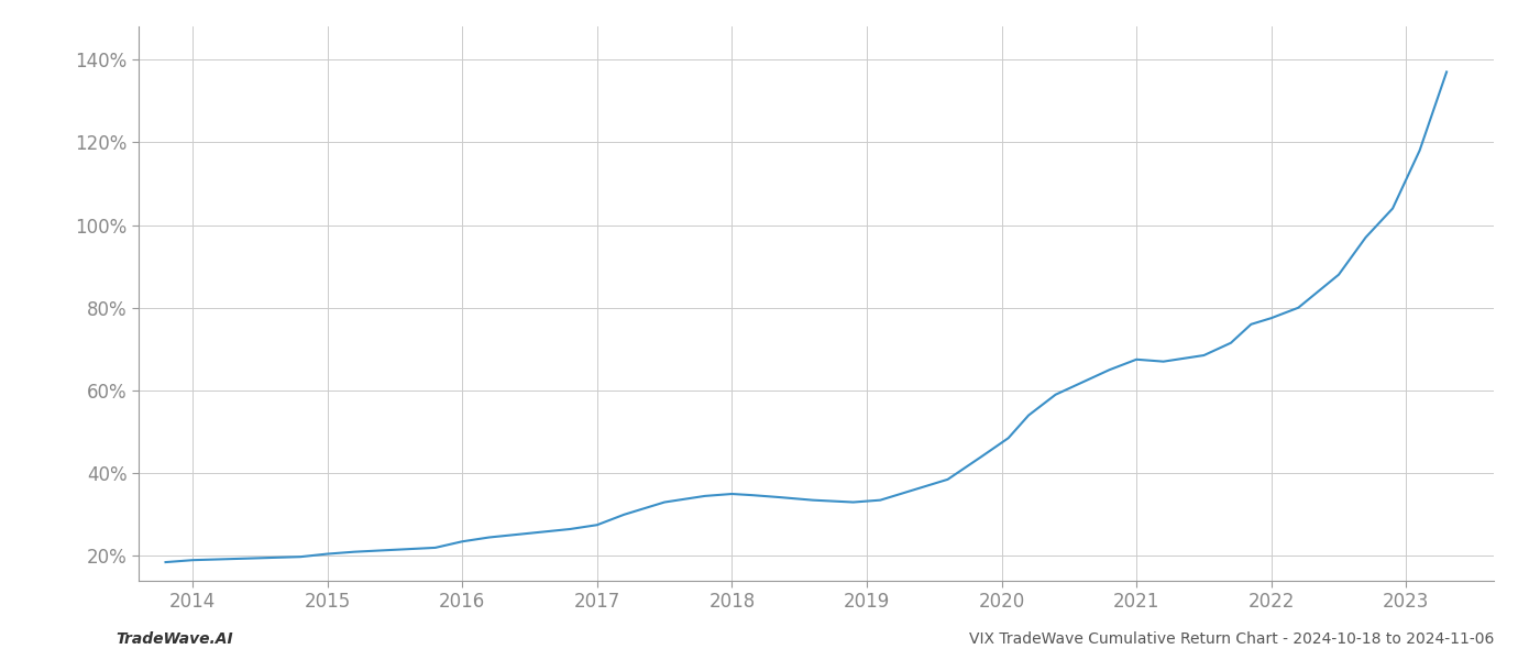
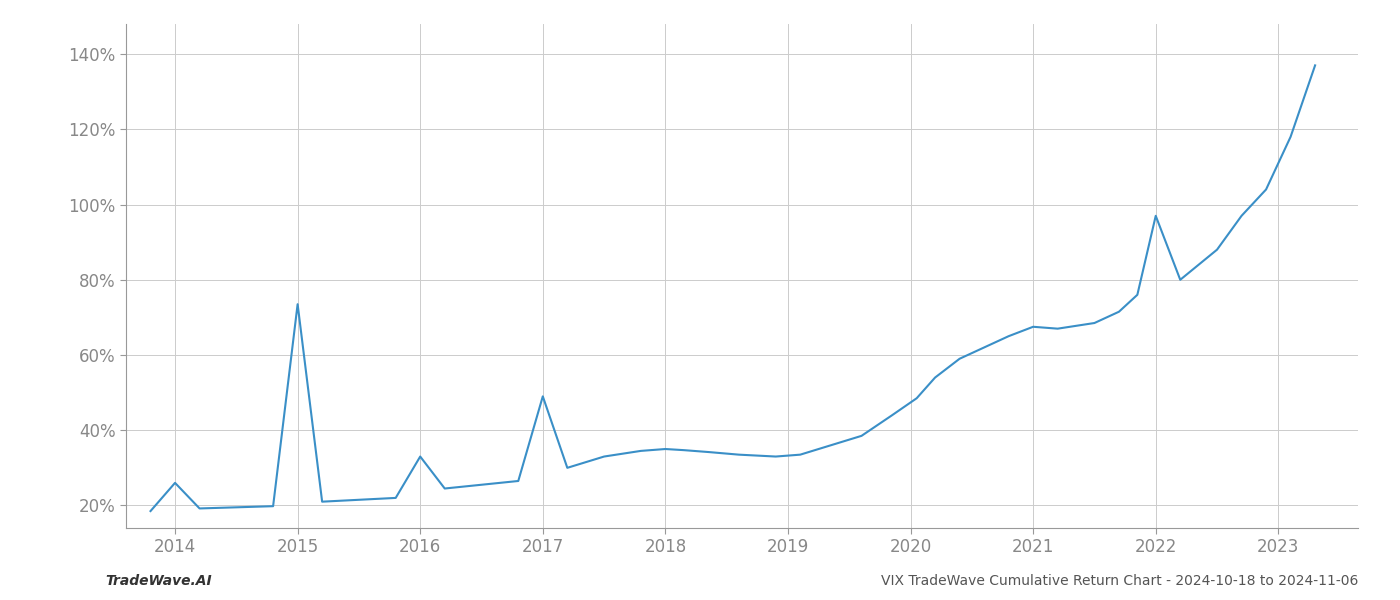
2014: 19.0% -> 26.0%
2015: 20.5% -> 73.5%
2016: 23.5% -> 33.0%
2017: 27.5% -> 49.0%
2022: 77.5% -> 97.0%
